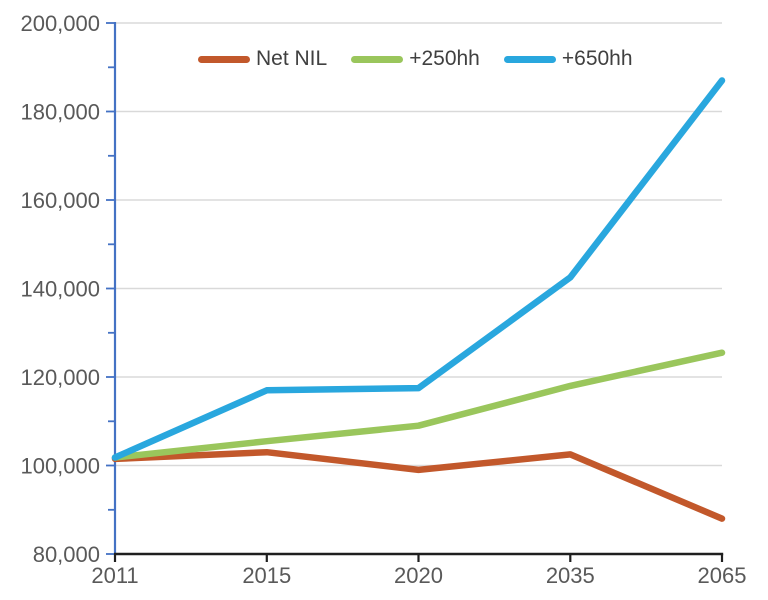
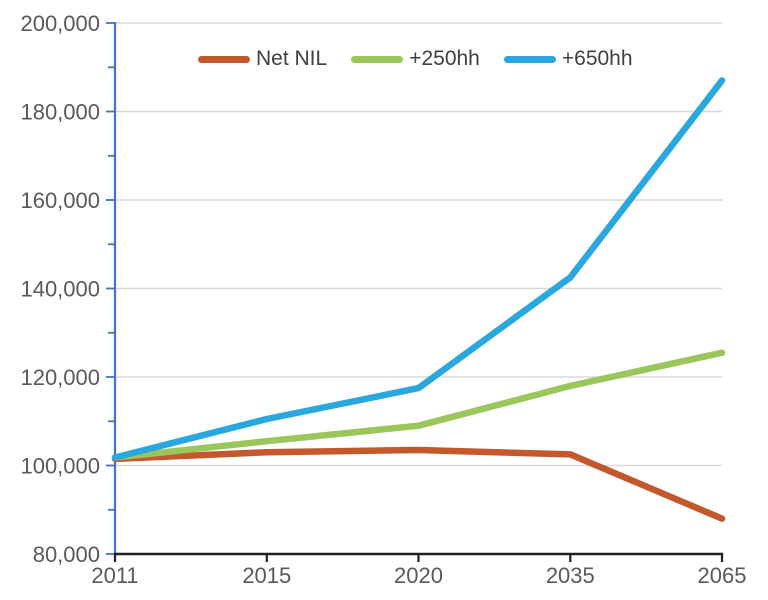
+650hh/2015: 117000 -> 110000
Net NIL/2020: 99000 -> 104000
